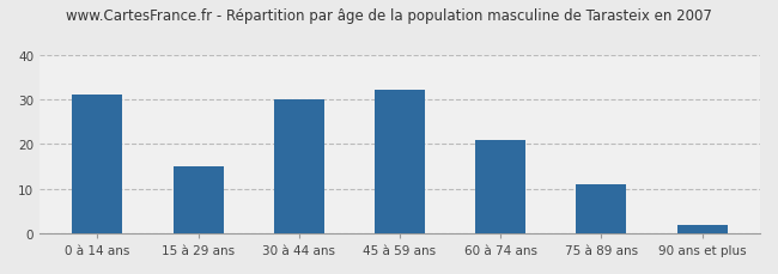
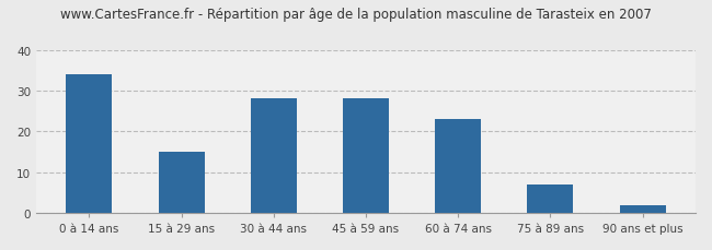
0 à 14 ans: 31 -> 34
30 à 44 ans: 30 -> 28
45 à 59 ans: 32 -> 28
60 à 74 ans: 21 -> 23
75 à 89 ans: 11 -> 7
